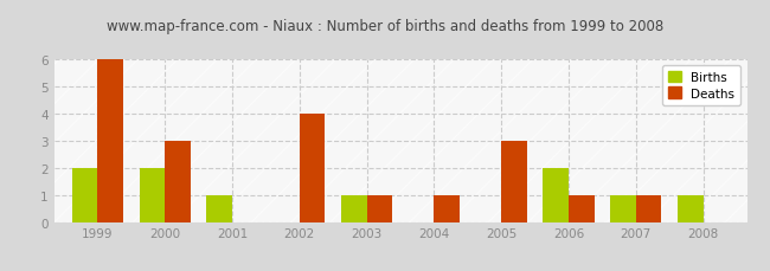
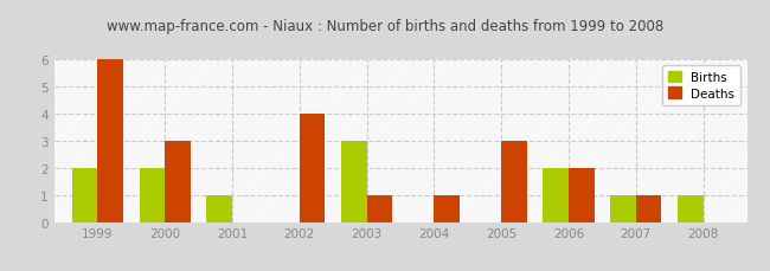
Births/2003: 1 -> 3
Deaths/2006: 1 -> 2
